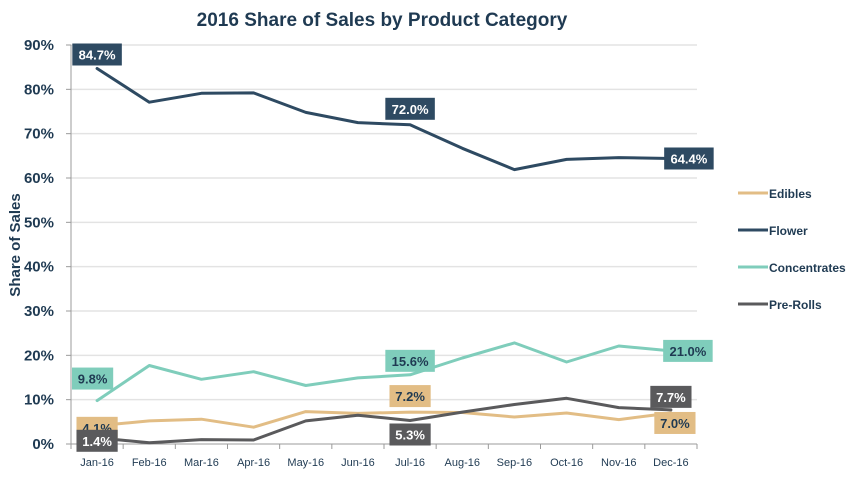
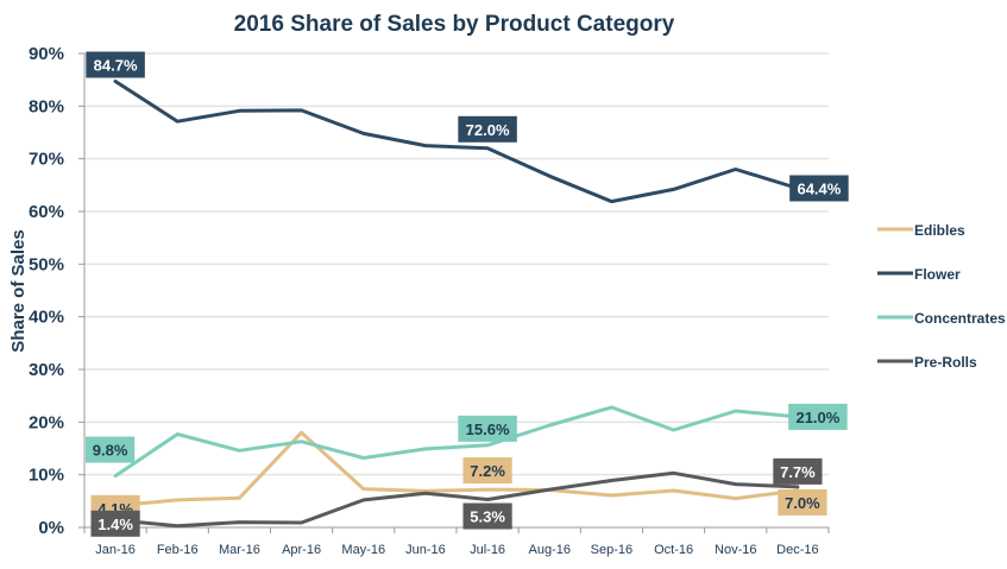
Edibles/Apr-16: 4% -> 18%
Flower/Nov-16: 65% -> 68%
